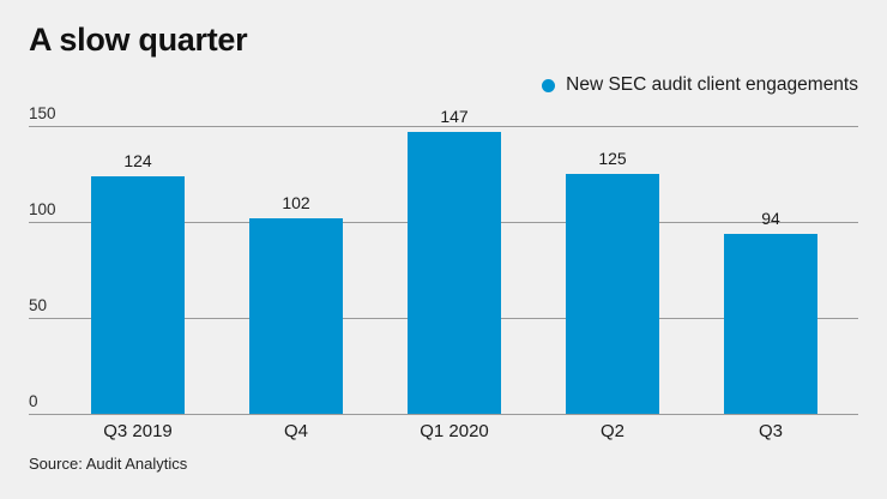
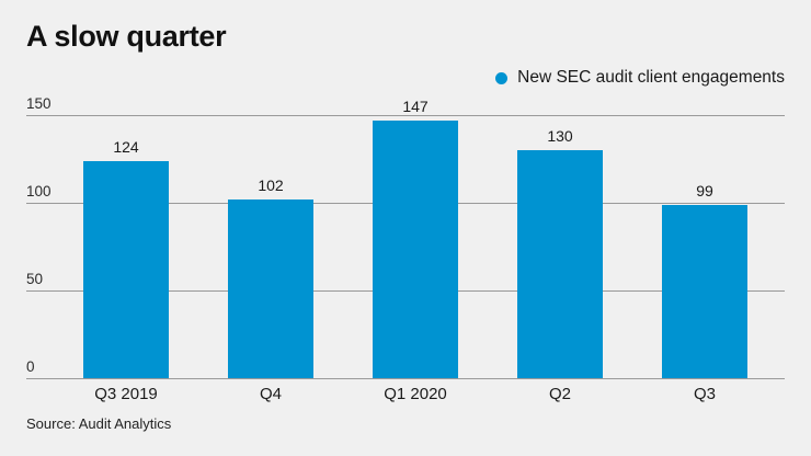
Q2: 125 -> 130
Q3: 94 -> 99
